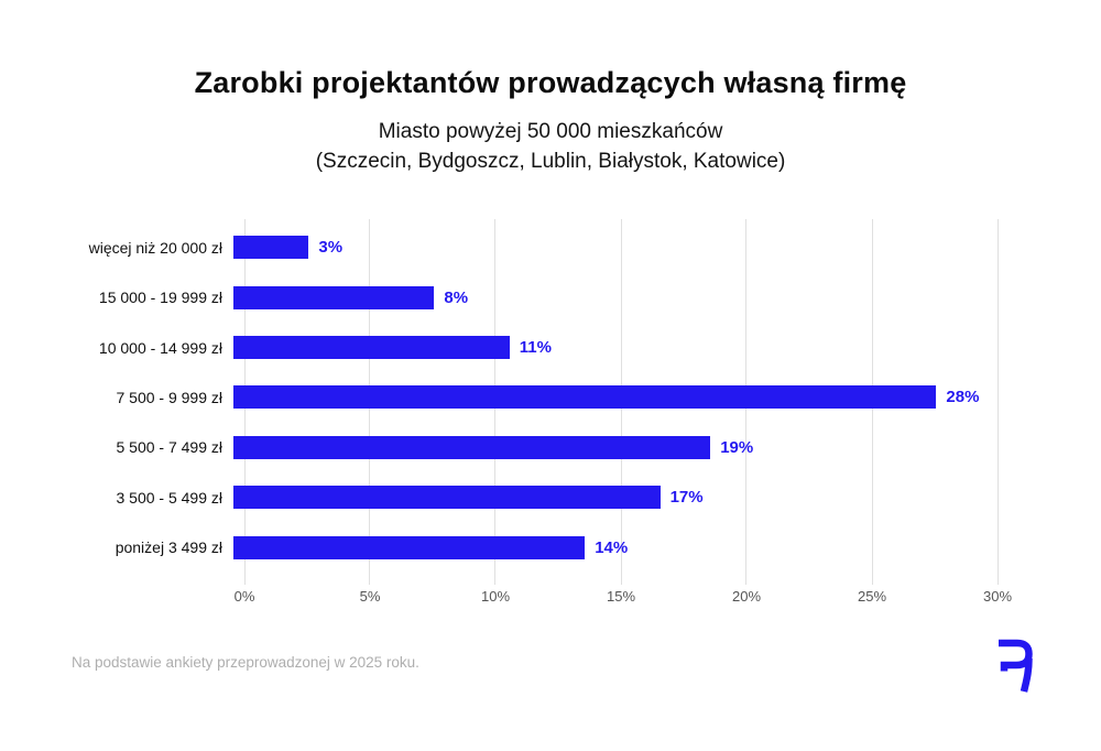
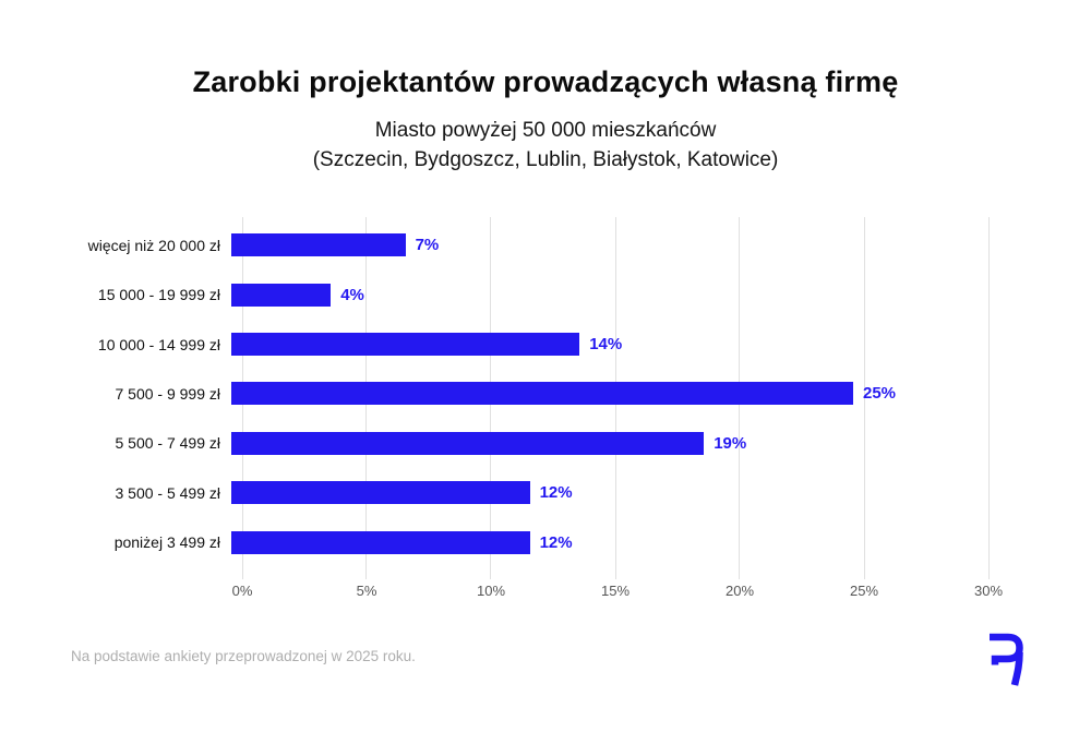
więcej niż 20 000 zł: 3% -> 7%
15 000 - 19 999 zł: 8% -> 4%
10 000 - 14 999 zł: 11% -> 14%
7 500 - 9 999 zł: 28% -> 25%
3 500 - 5 499 zł: 17% -> 12%
poniżej 3 499 zł: 14% -> 12%
